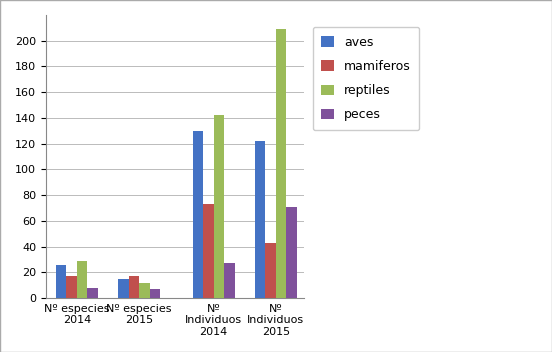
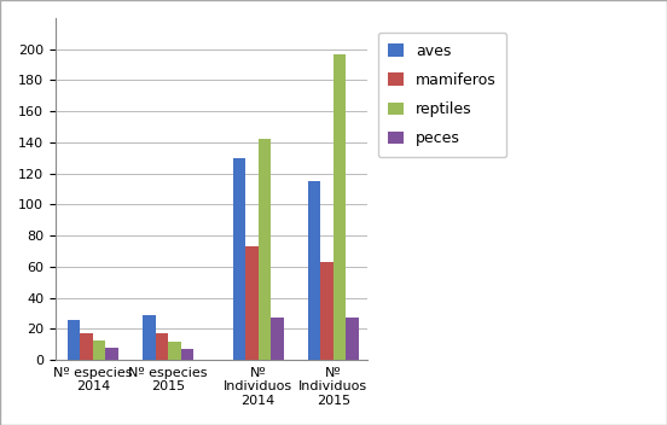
reptiles/Nº especies 2014: 29 -> 13
aves/Nº especies 2015: 15 -> 29
aves/Nº Individuos 2015: 122 -> 115
mamiferos/Nº Individuos 2015: 43 -> 63
reptiles/Nº Individuos 2015: 209 -> 197
peces/Nº Individuos 2015: 71 -> 27
